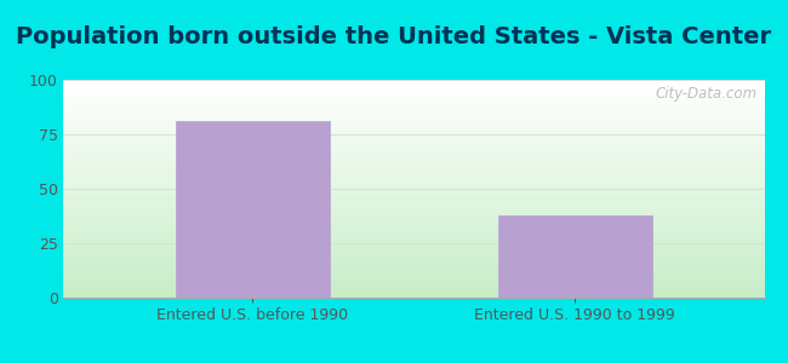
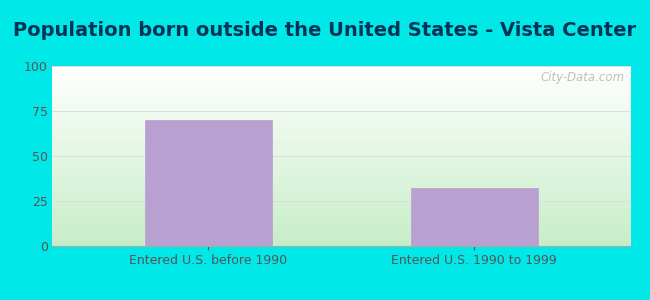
Entered U.S. before 1990: 81 -> 70
Entered U.S. 1990 to 1999: 38 -> 32
